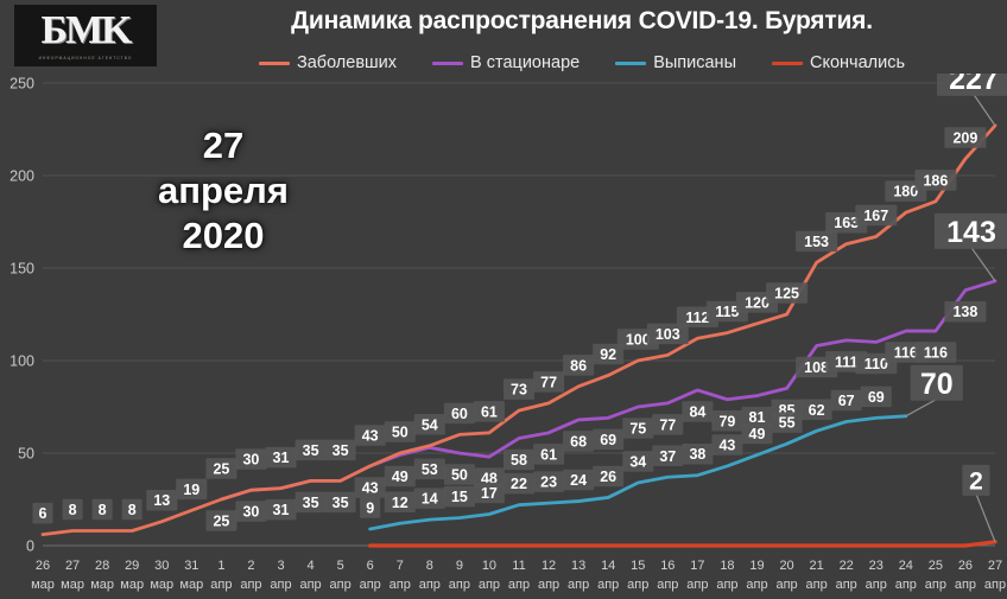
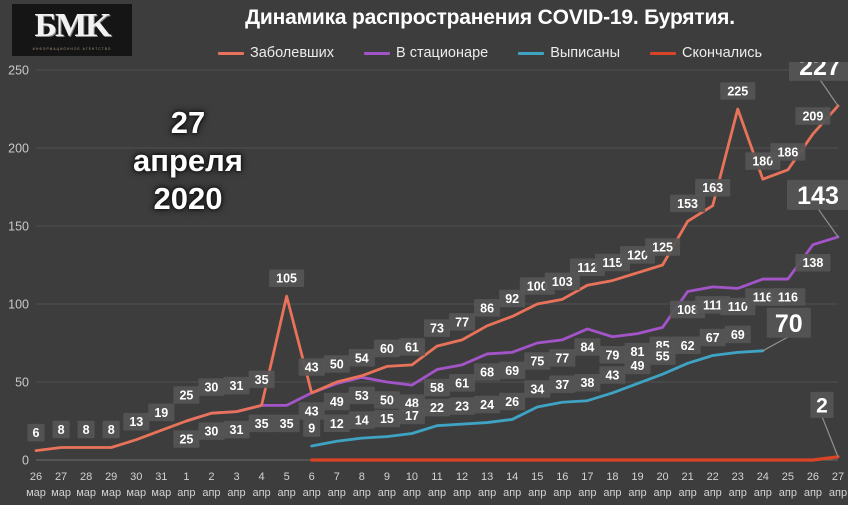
Заболевших/5 апр: 35 -> 105
Заболевших/23 апр: 167 -> 225
